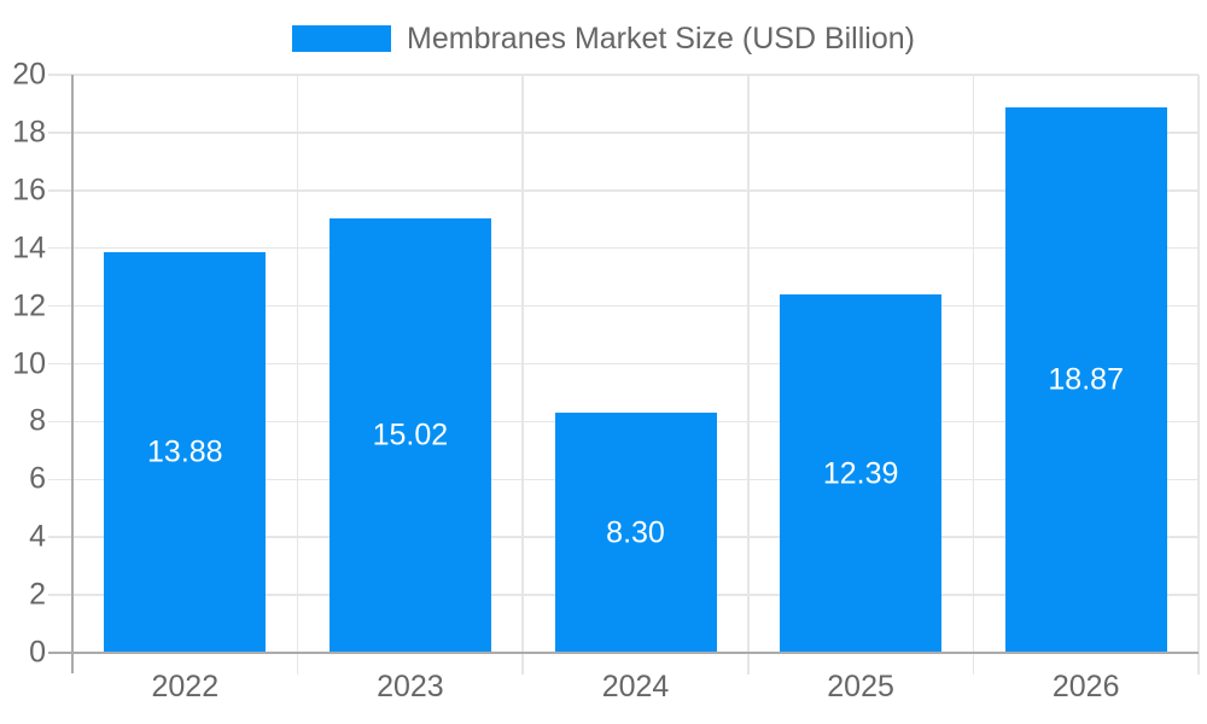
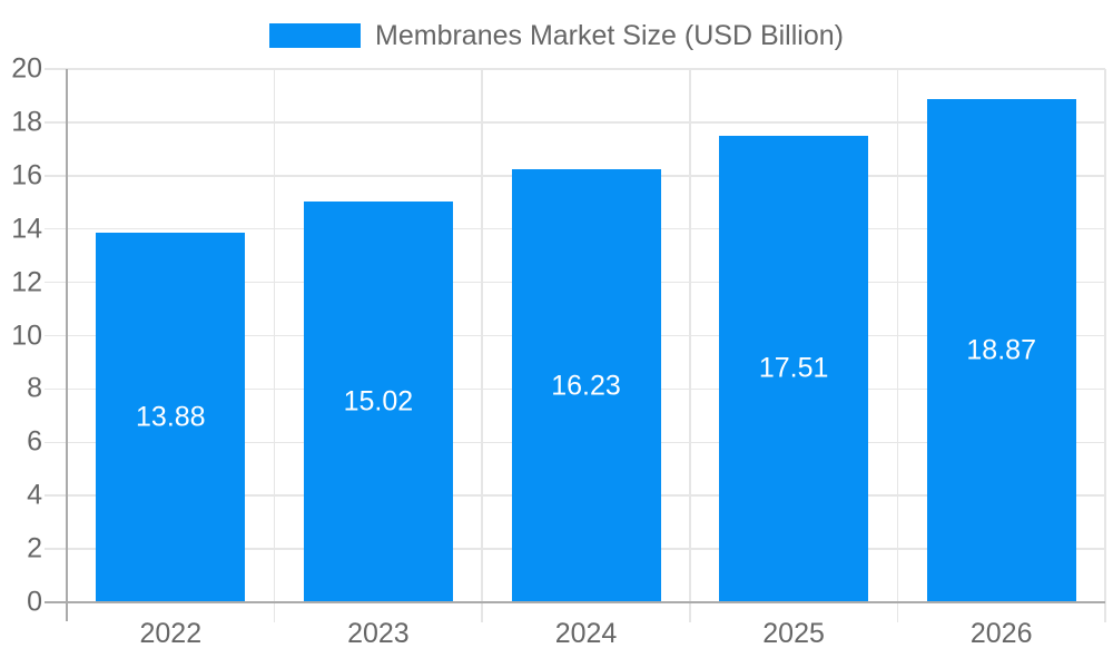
2024: 8.30 -> 16.23
2025: 12.39 -> 17.51
